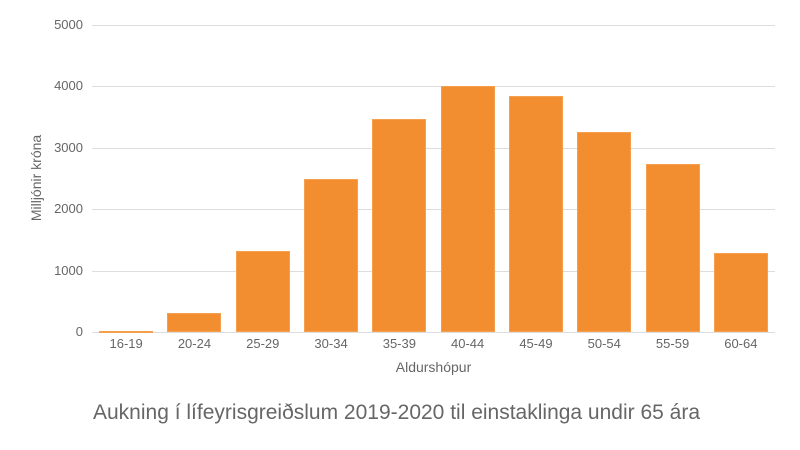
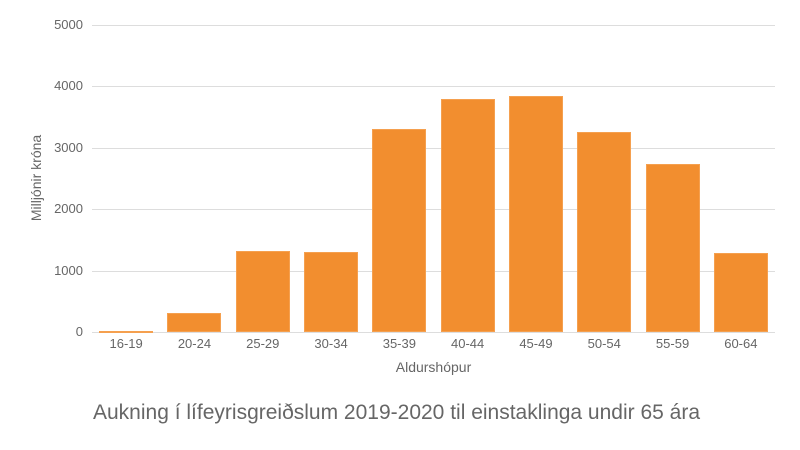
30-34: 2500 -> 1300
35-39: 3500 -> 3300
40-44: 4000 -> 3800
